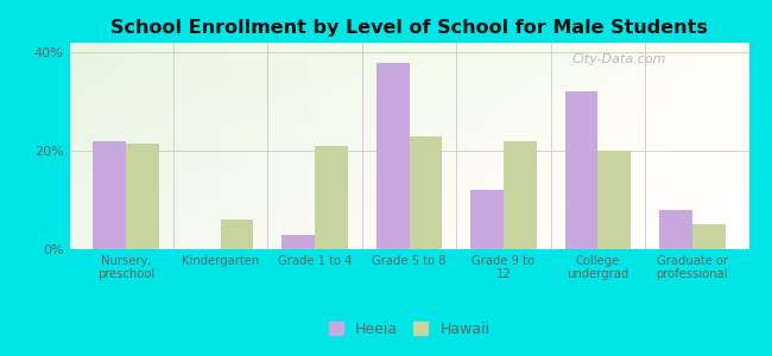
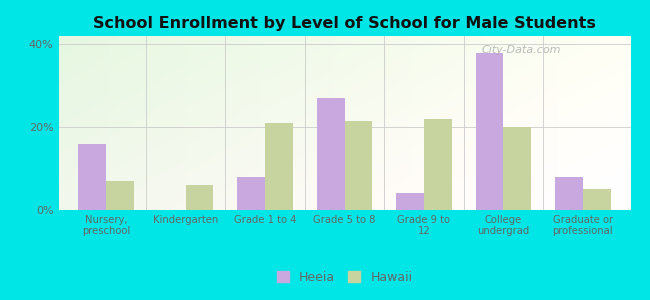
Heeia/Nursery, preschool: 22% -> 16%
Hawaii/Nursery, preschool: 21.5% -> 7.0%
Heeia/Grade 1 to 4: 3% -> 8%
Heeia/Grade 5 to 8: 38% -> 27%
Hawaii/Grade 5 to 8: 23.0% -> 21.5%
Heeia/Grade 9 to 12: 12% -> 4%
Heeia/College undergrad: 32% -> 38%
